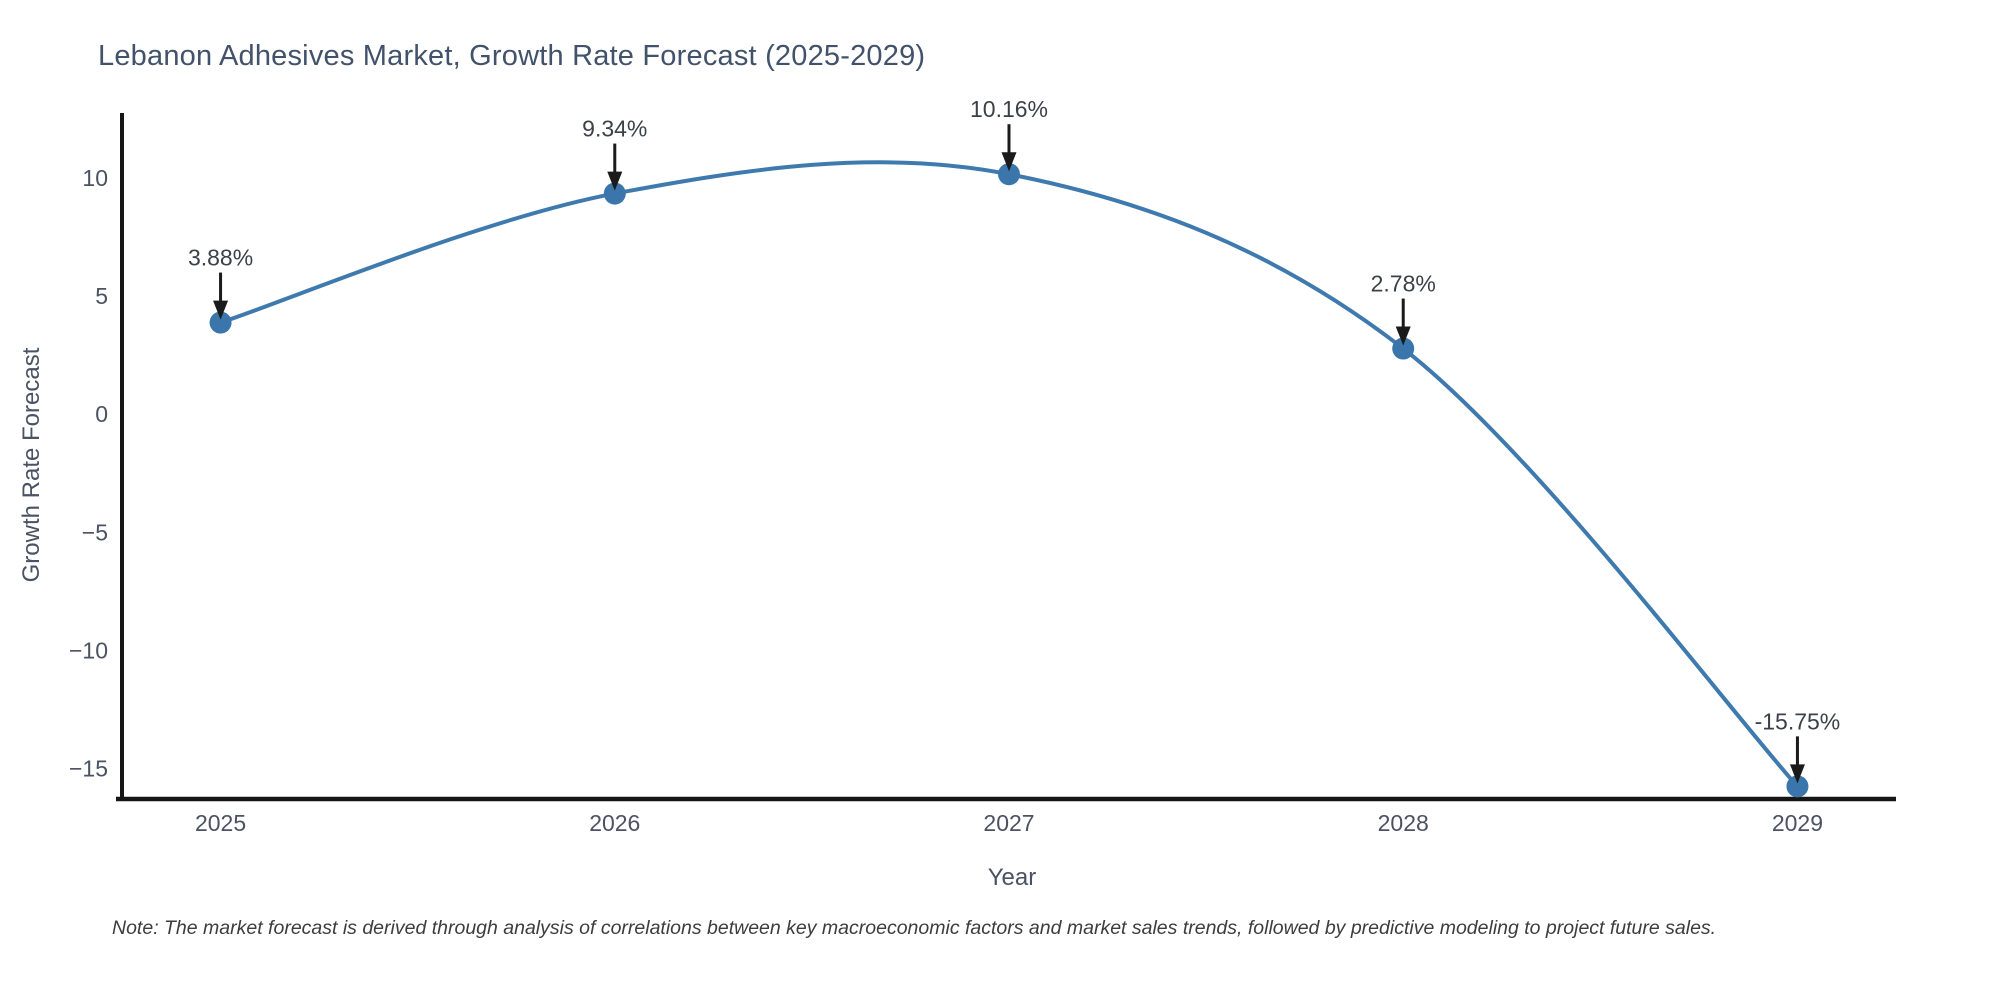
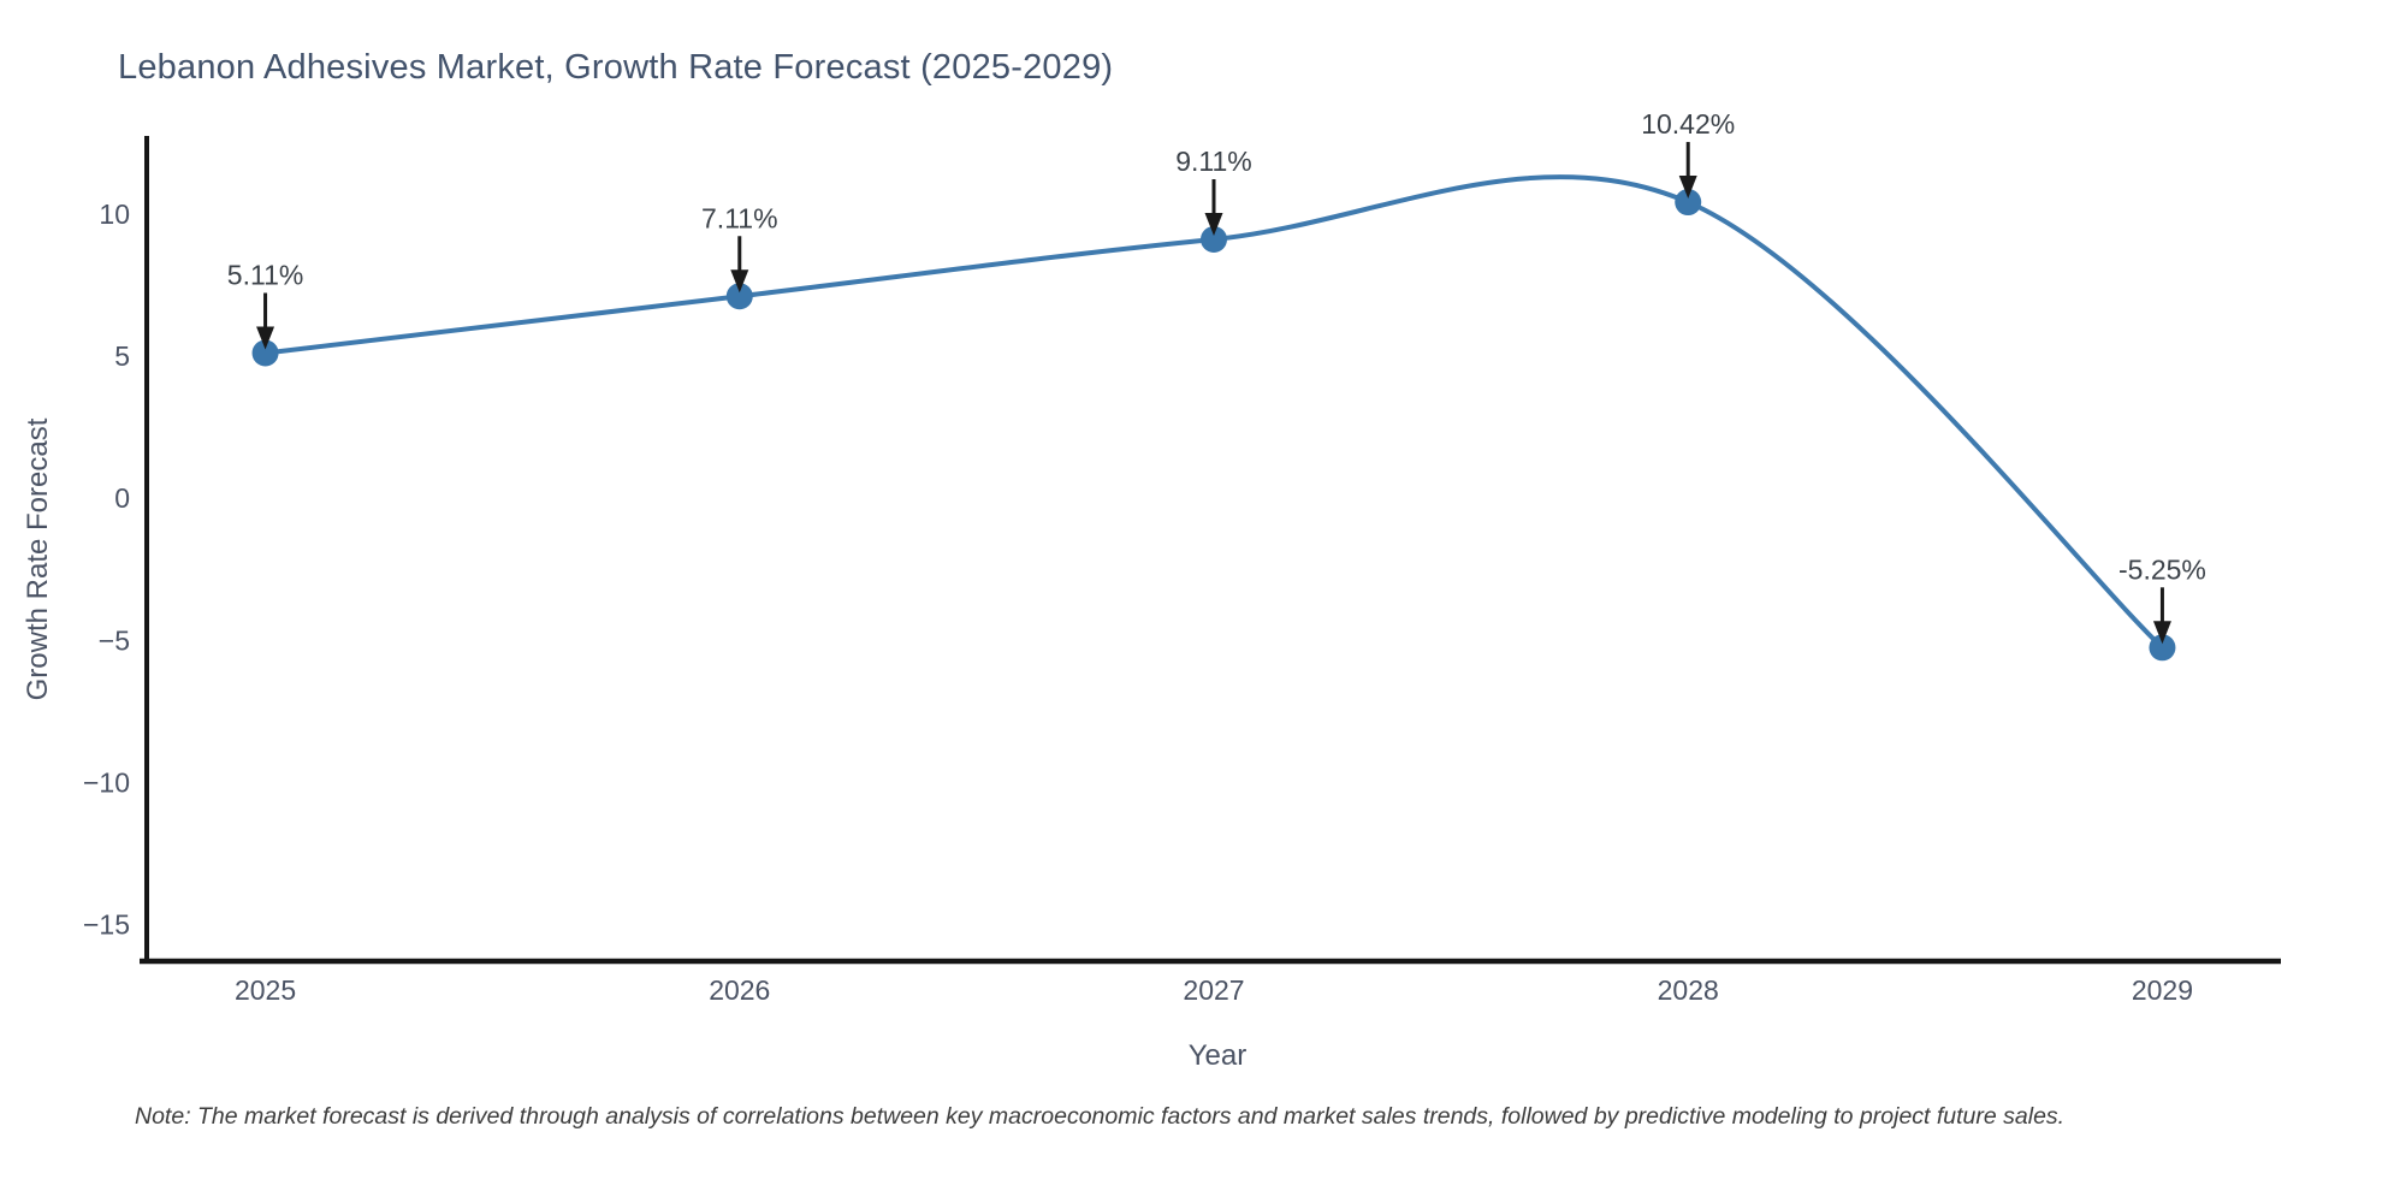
2025: 3.88% -> 5.11%
2026: 9.34% -> 7.11%
2027: 10.16% -> 9.11%
2028: 2.78% -> 10.42%
2029: -15.75% -> -5.25%
